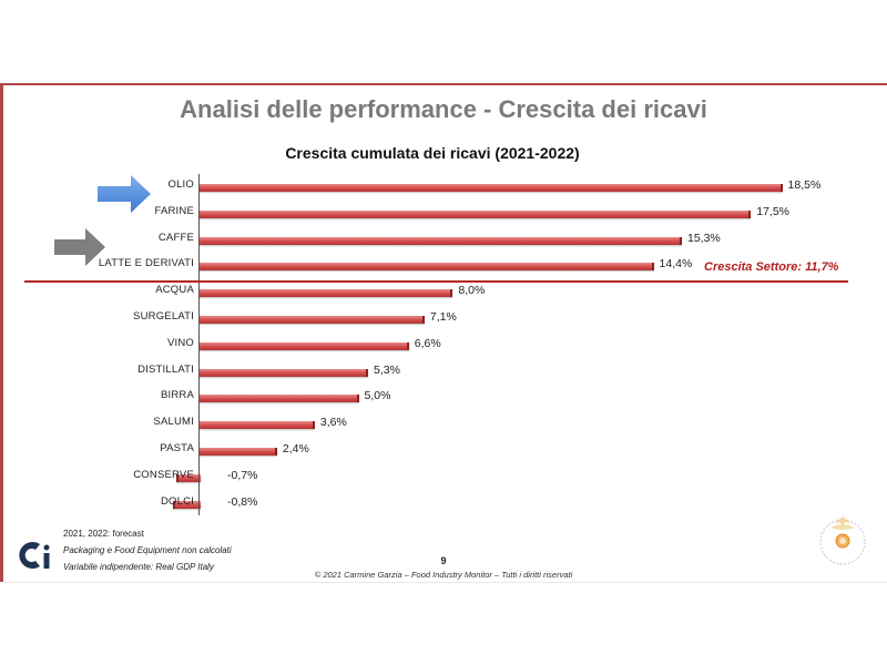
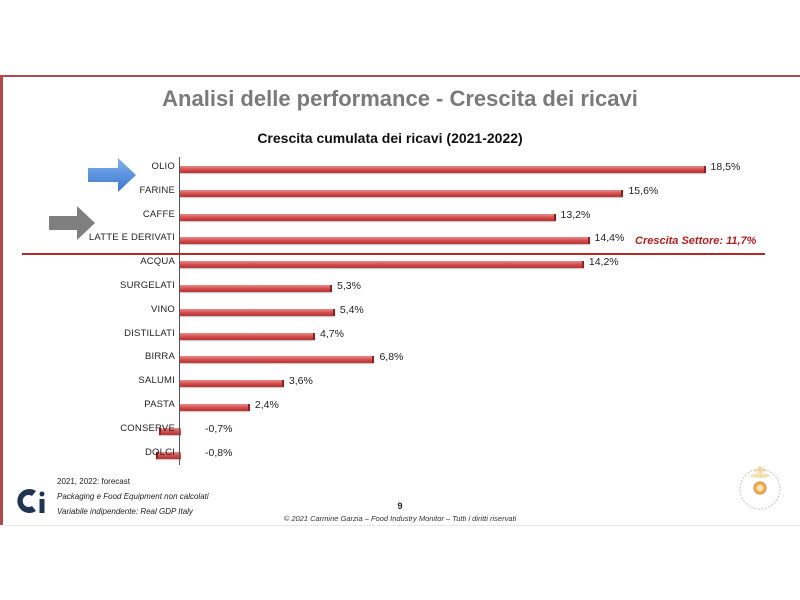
FARINE: 17,5% -> 15,6%
CAFFE: 15,3% -> 13,2%
ACQUA: 8,0% -> 14,2%
SURGELATI: 7,1% -> 5,3%
VINO: 6,6% -> 5,4%
DISTILLATI: 5,3% -> 4,7%
BIRRA: 5,0% -> 6,8%
